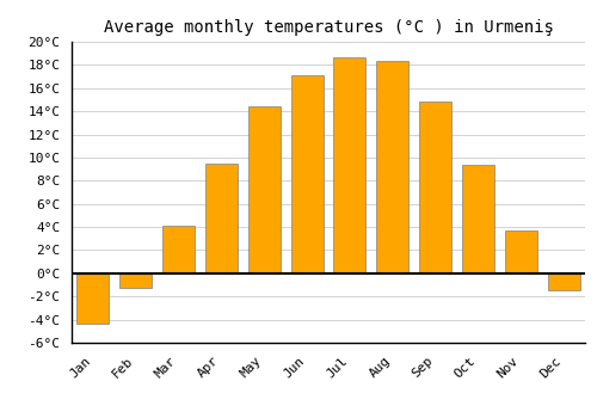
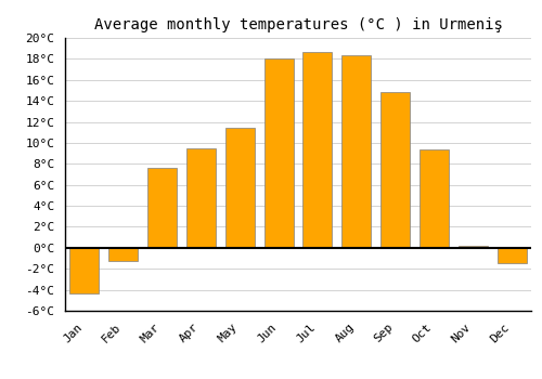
Mar: 4.1°C -> 7.6°C
May: 14.4°C -> 11.4°C
Jun: 17.1°C -> 18.0°C
Nov: 3.7°C -> 0.2°C
